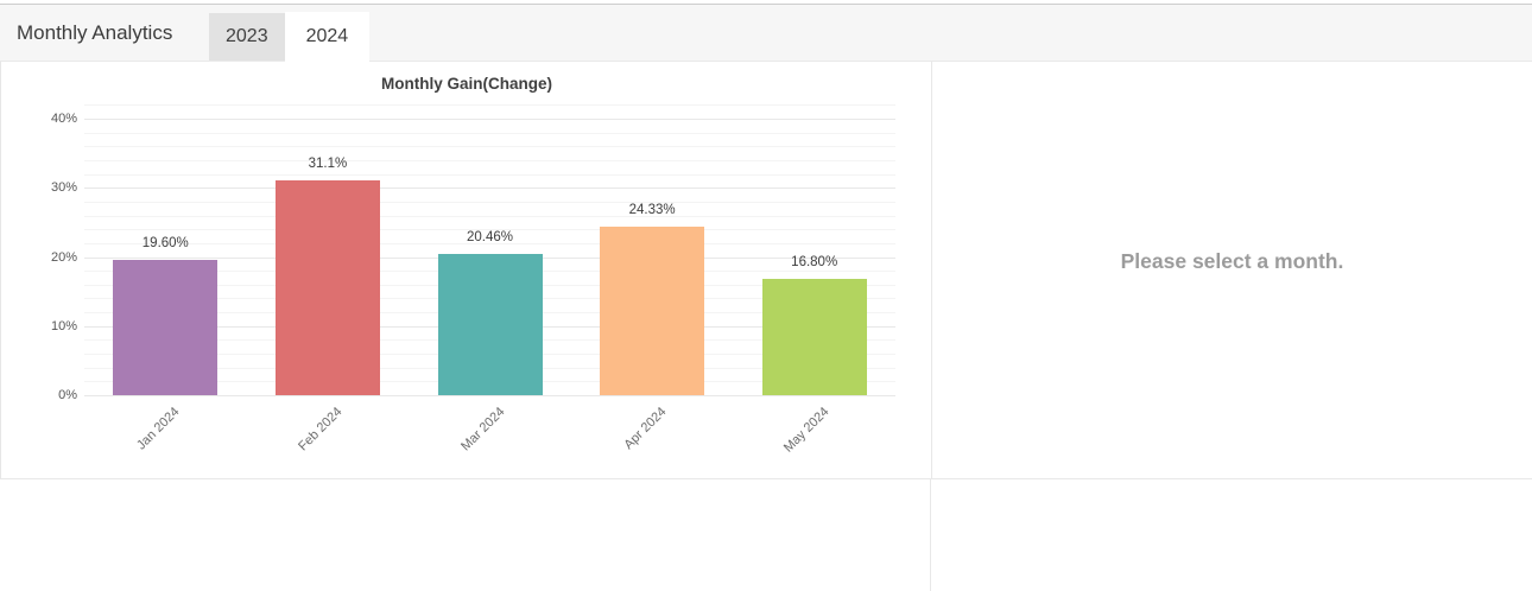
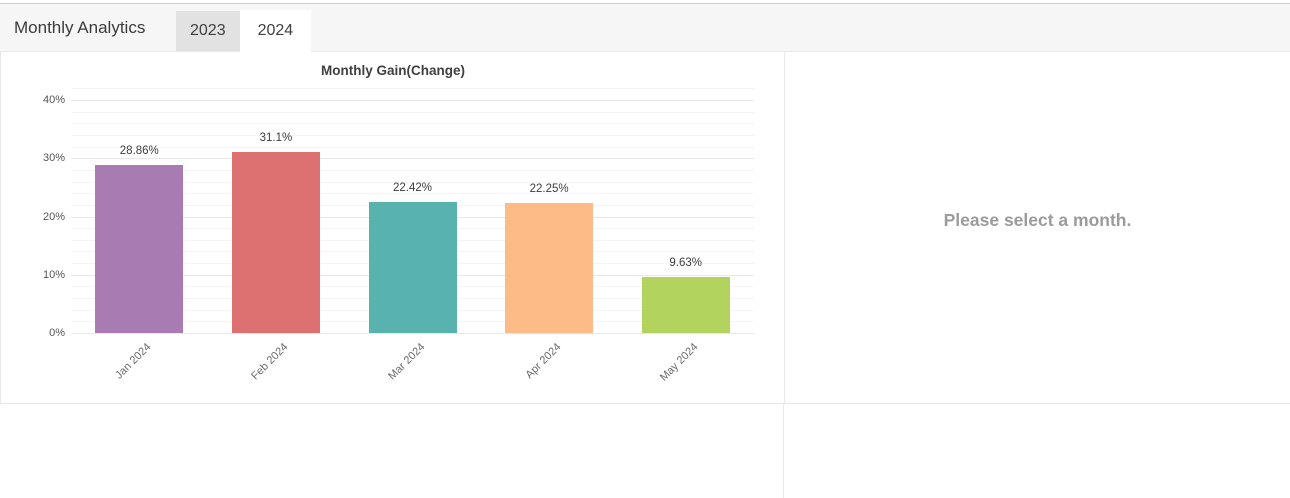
Jan 2024: 19.60% -> 28.86%
Mar 2024: 20.46% -> 22.42%
Apr 2024: 24.33% -> 22.25%
May 2024: 16.80% -> 9.63%
